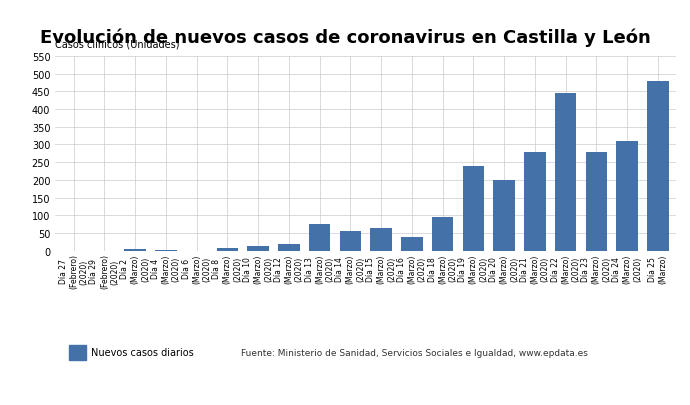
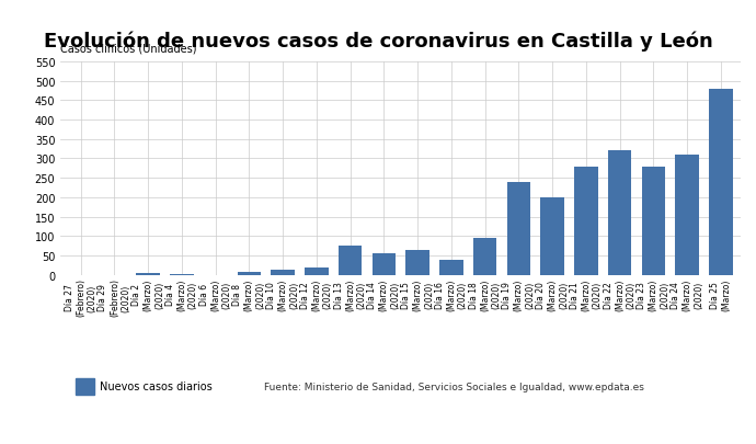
Día 22 (Marzo) (2020): 445 -> 320
